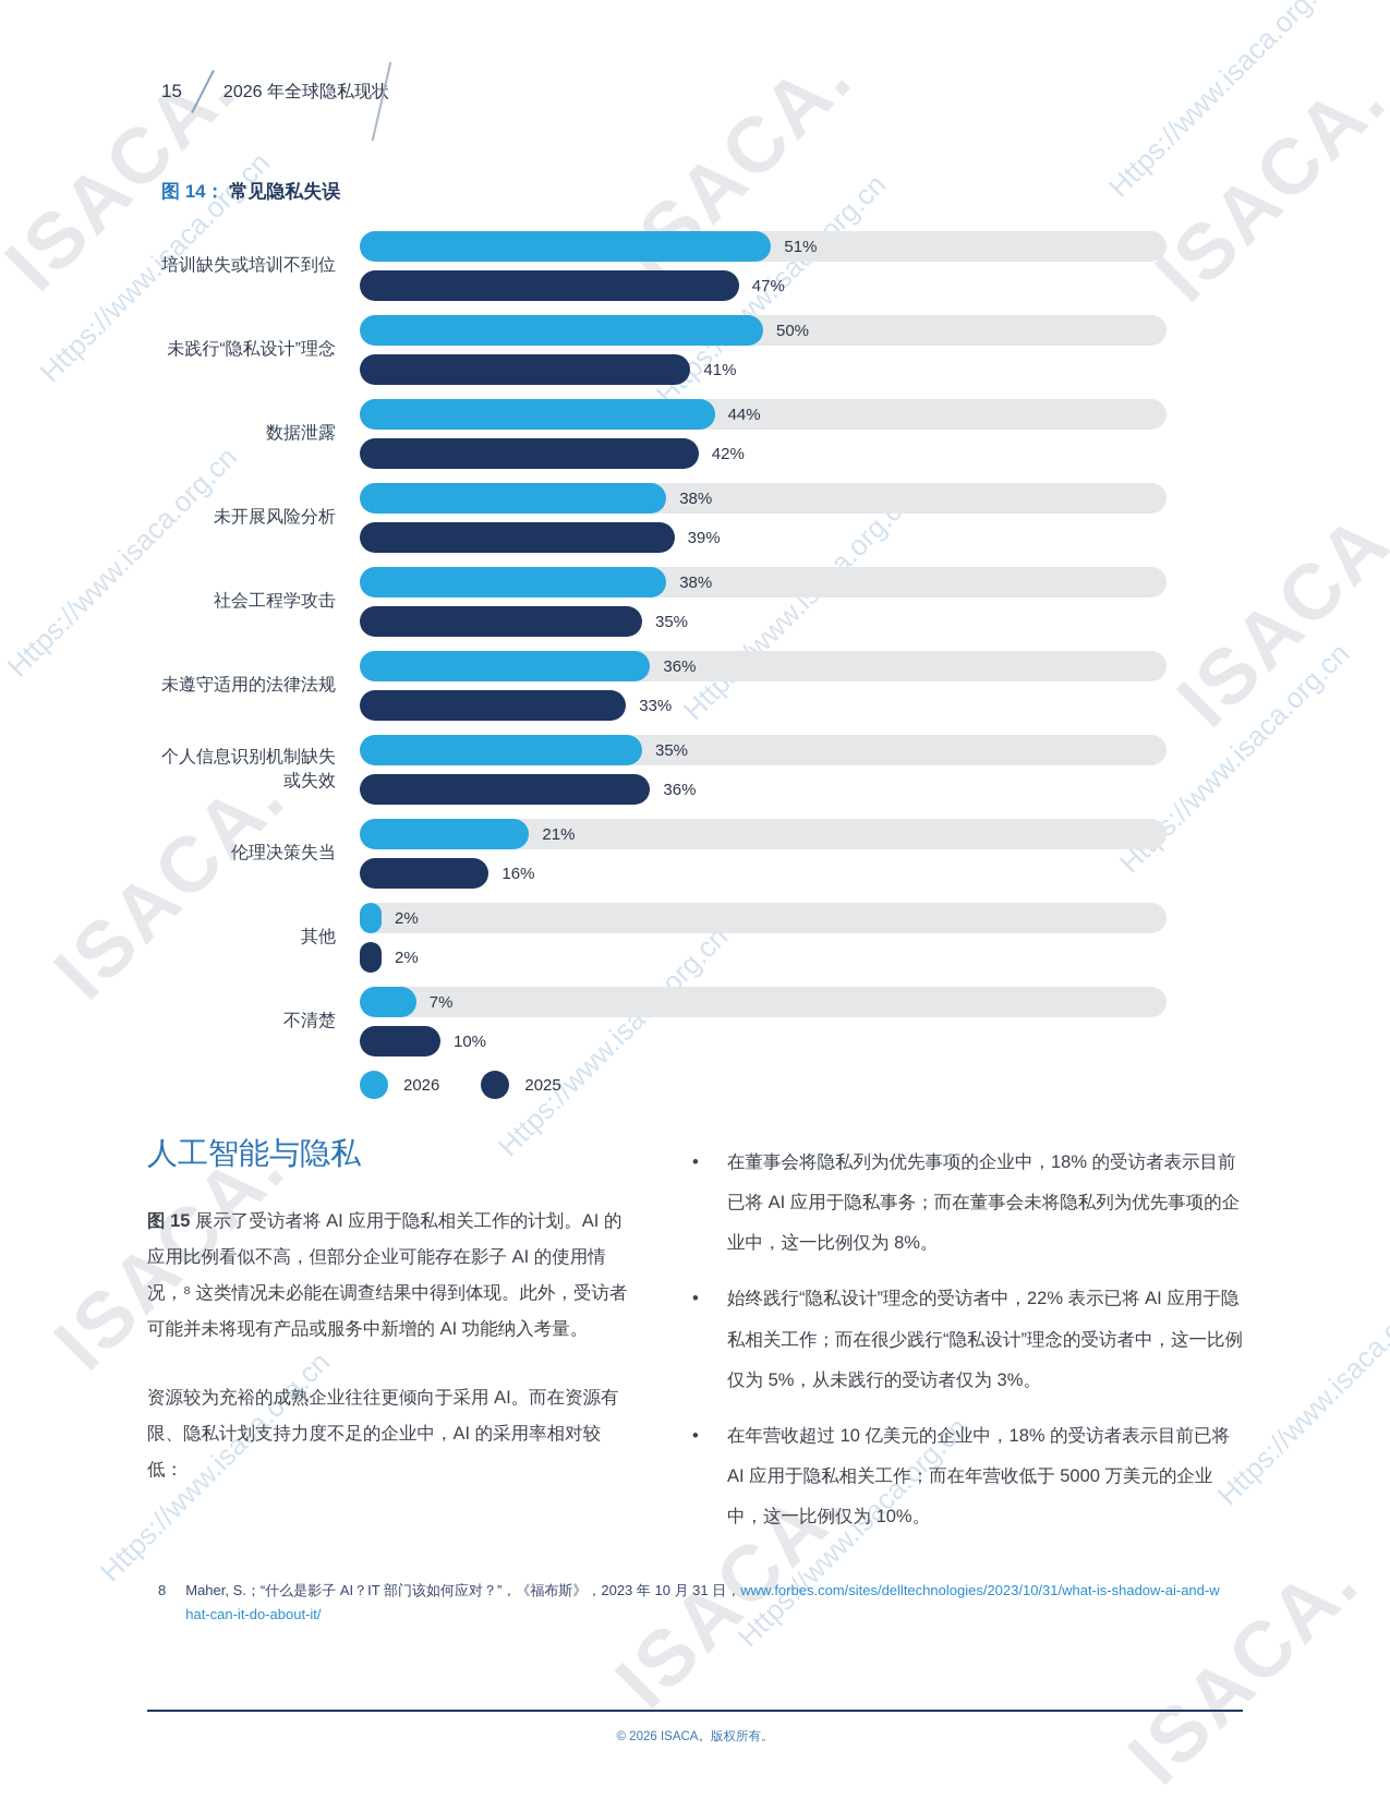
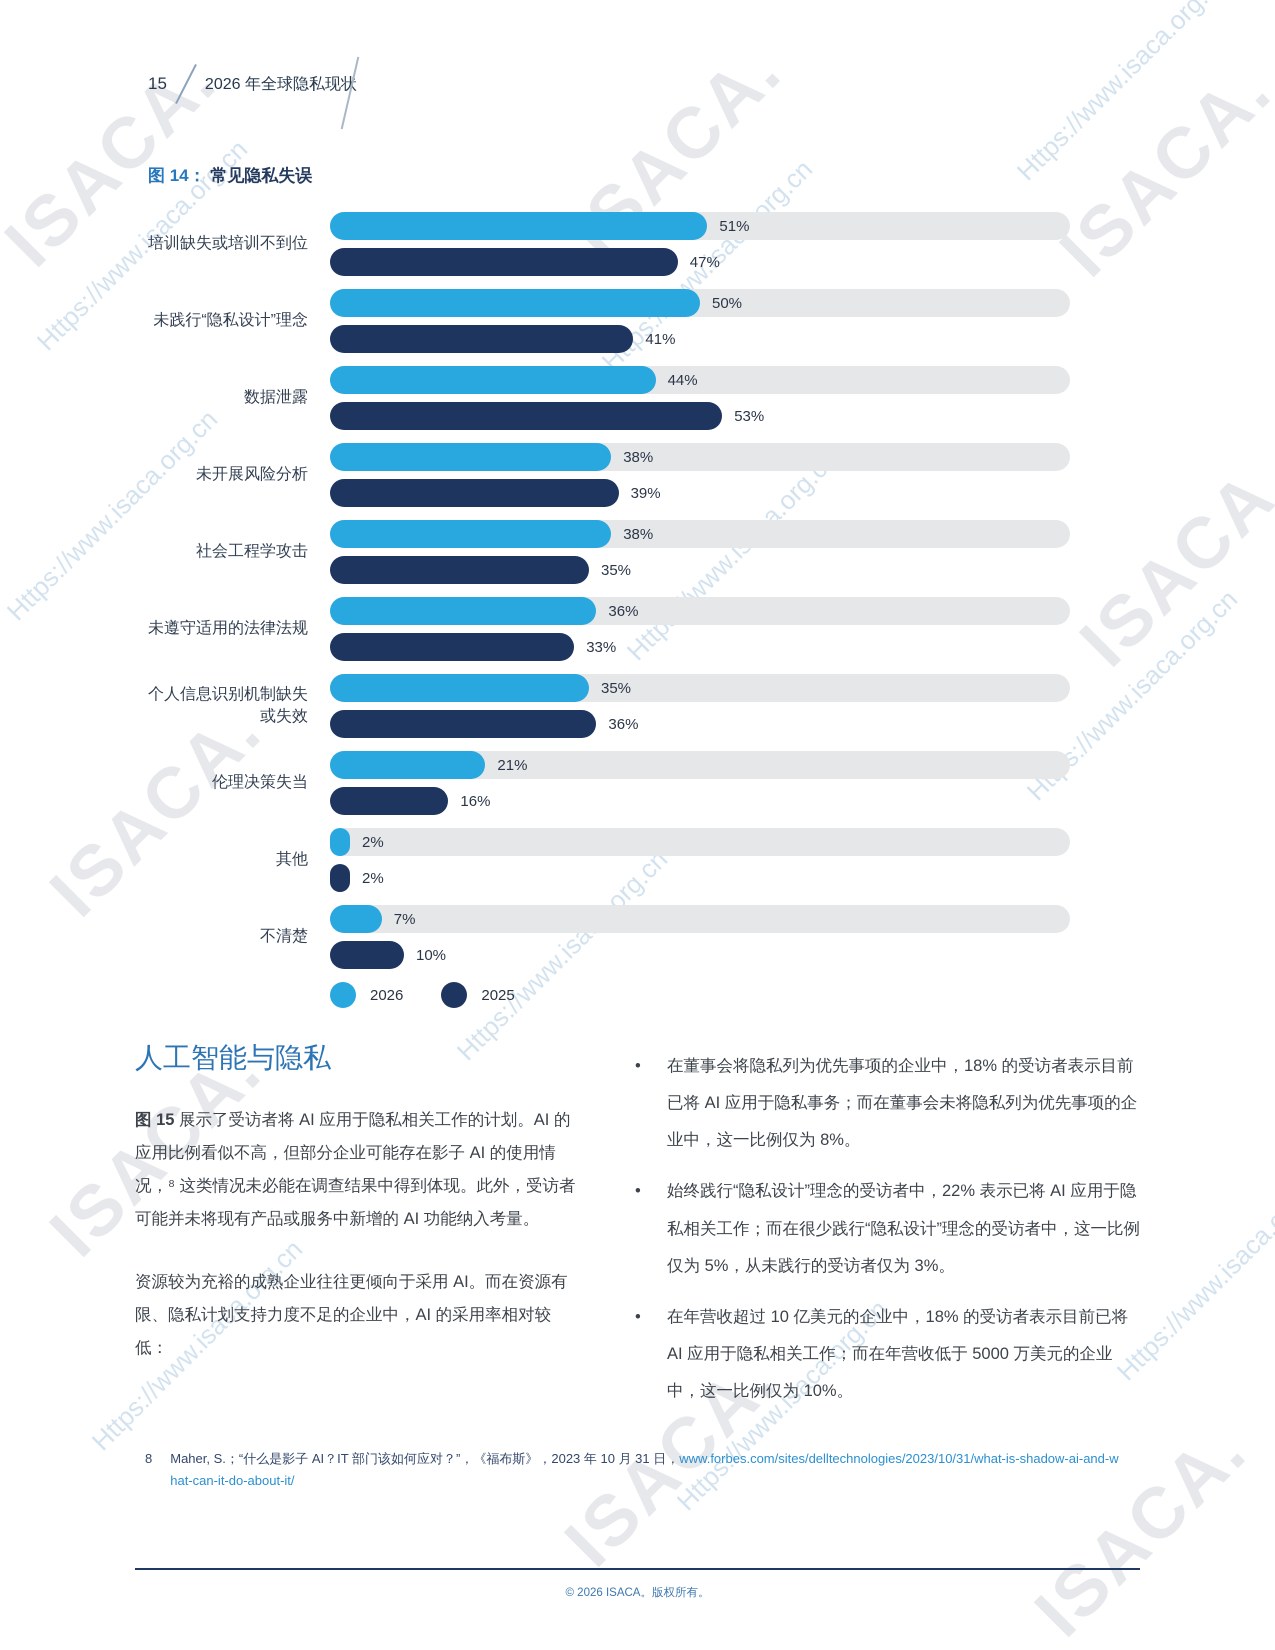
2025/数据泄露: 42% -> 53%
